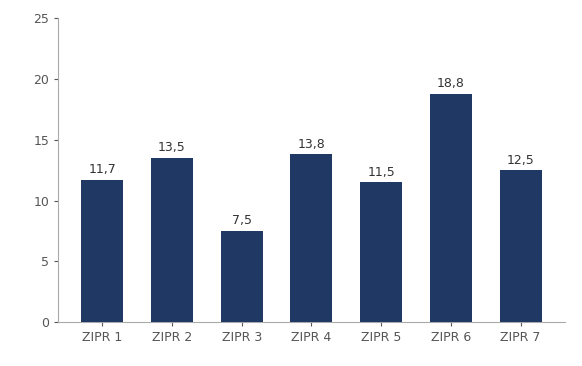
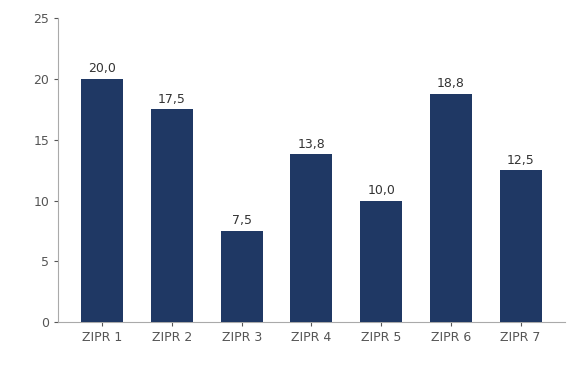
ZIPR 1: 11,7 -> 20,0
ZIPR 2: 13,5 -> 17,5
ZIPR 5: 11,5 -> 10,0
